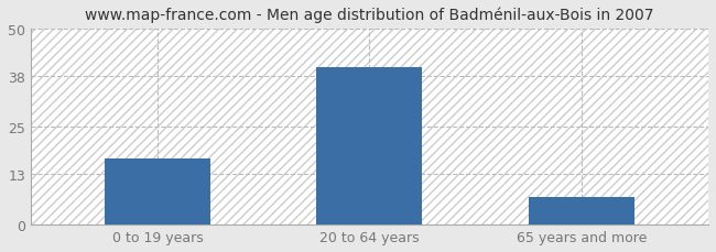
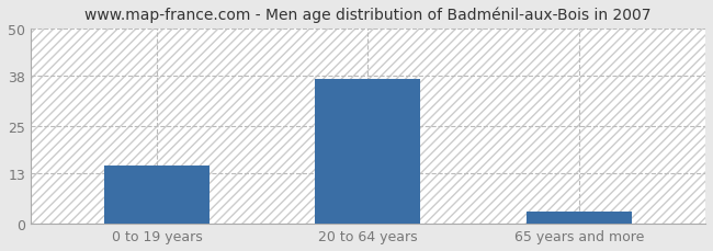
0 to 19 years: 17 -> 15
20 to 64 years: 40 -> 37
65 years and more: 7 -> 3
